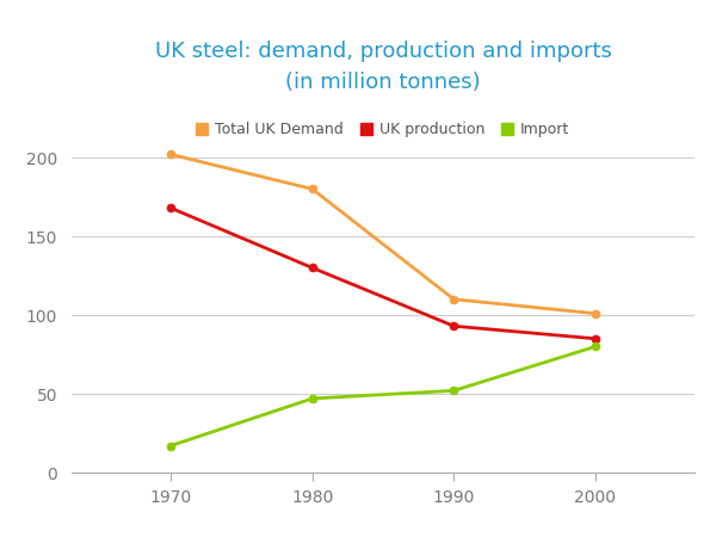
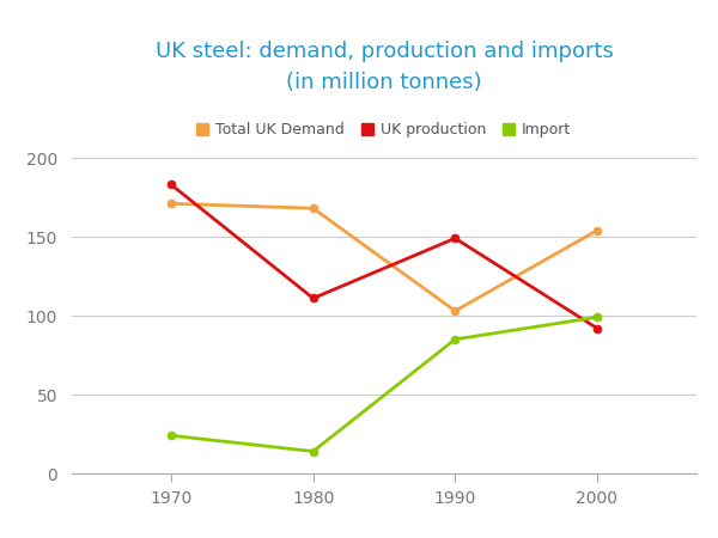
Total UK Demand/1970: 202 -> 171
UK production/1970: 168 -> 183
Import/1970: 17 -> 24
Total UK Demand/1980: 180 -> 168
UK production/1980: 130 -> 111
Import/1980: 47 -> 14
Total UK Demand/1990: 110 -> 103
UK production/1990: 93 -> 149
Import/1990: 52 -> 85
Total UK Demand/2000: 101 -> 154
UK production/2000: 85 -> 92
Import/2000: 80 -> 99
